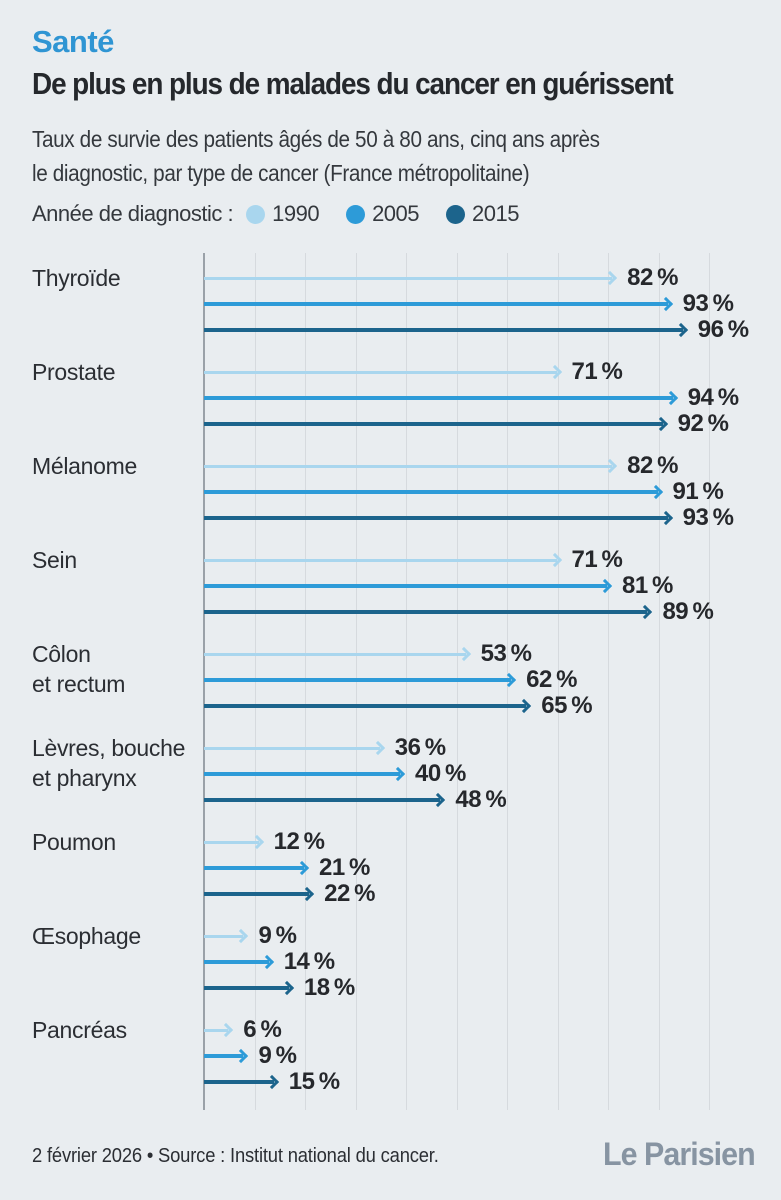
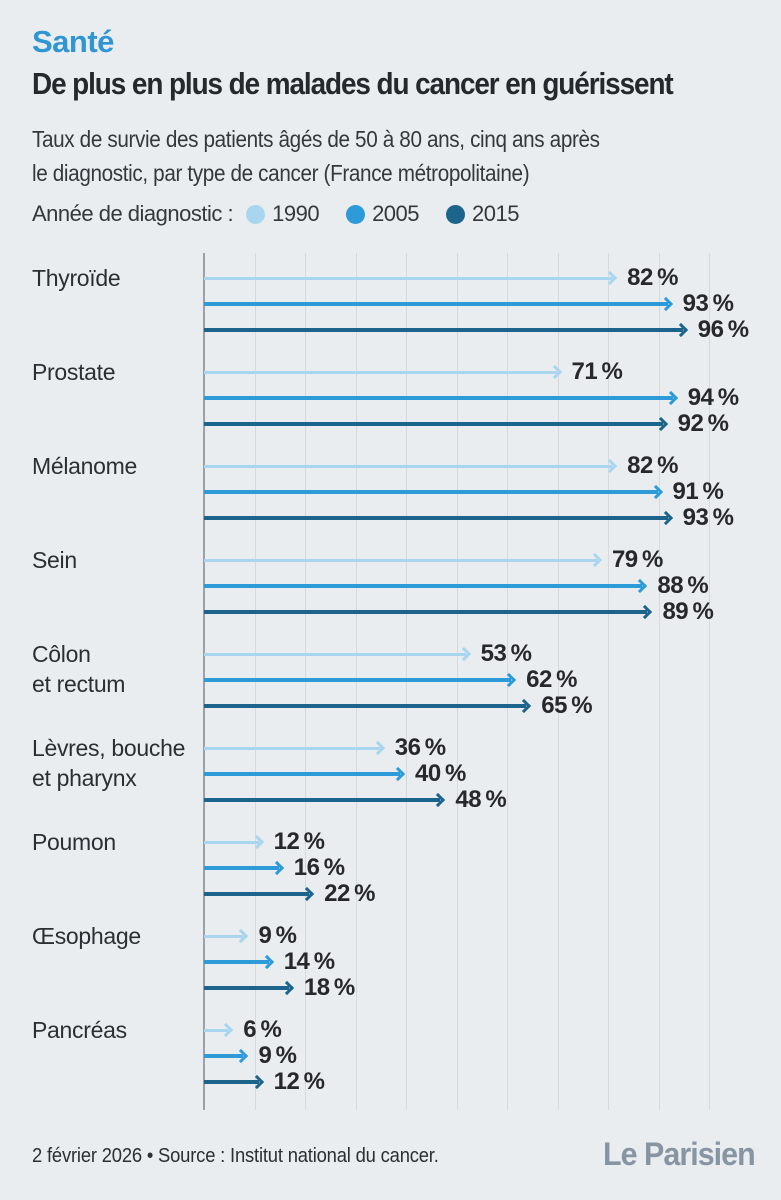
1990/Sein: 71 -> 79
2005/Sein: 81 -> 88
2005/Poumon: 21 -> 16
2015/Pancréas: 15 -> 12
